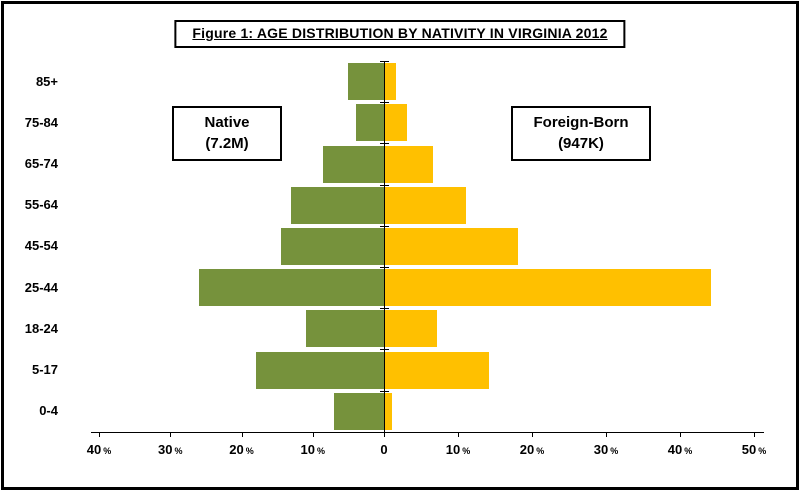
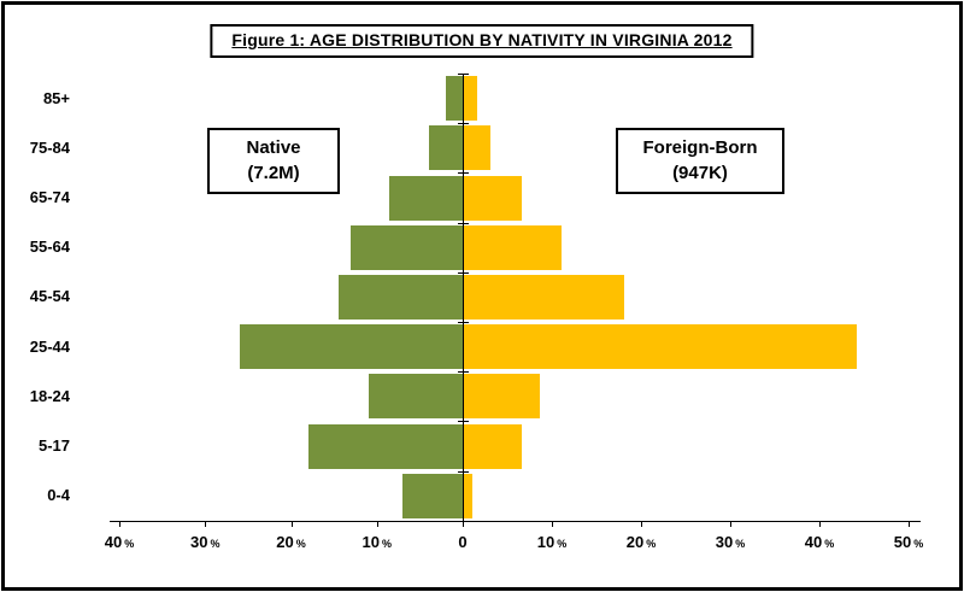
Native (7.2M)/85+: 5 -> 2
Foreign-Born (947K)/18-24: 7 -> 8
Foreign-Born (947K)/5-17: 14 -> 6
